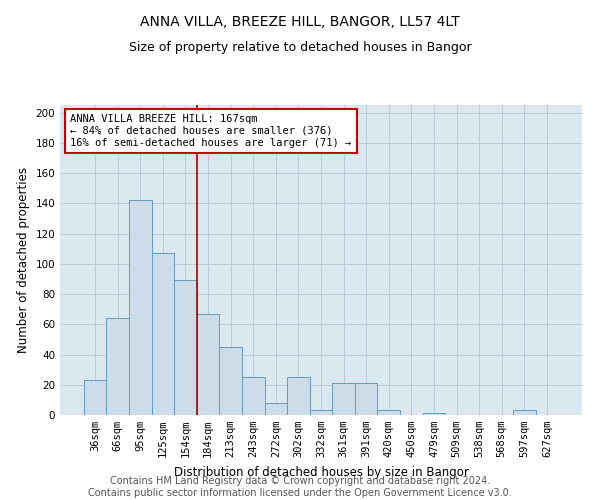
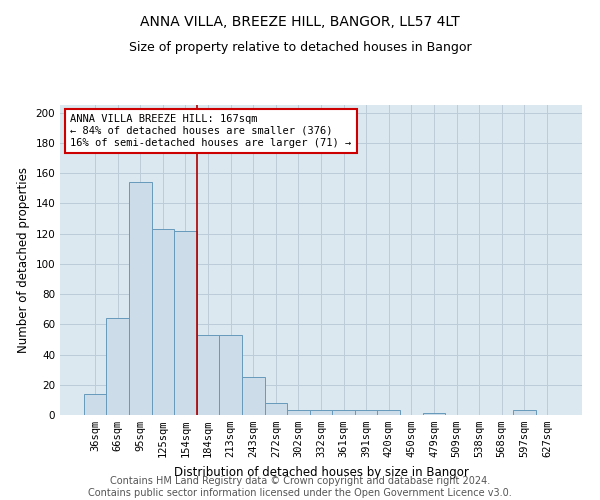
36sqm: 23 -> 14
95sqm: 142 -> 154
125sqm: 107 -> 123
154sqm: 89 -> 122
184sqm: 67 -> 53
213sqm: 45 -> 53
302sqm: 25 -> 3
361sqm: 21 -> 3
391sqm: 21 -> 3
